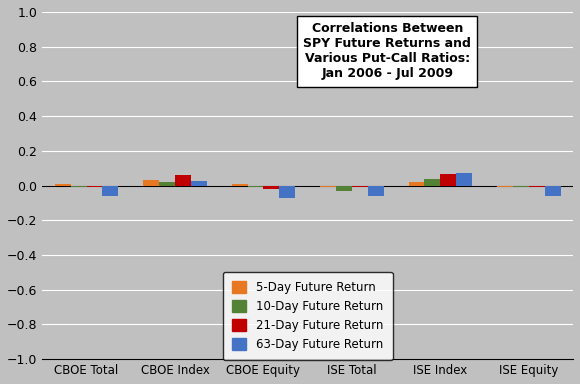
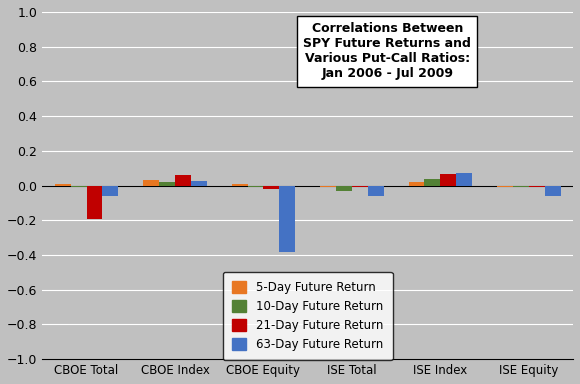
21-Day Future Return/CBOE Total: -0.01 -> -0.19
63-Day Future Return/CBOE Equity: -0.07 -> -0.38
